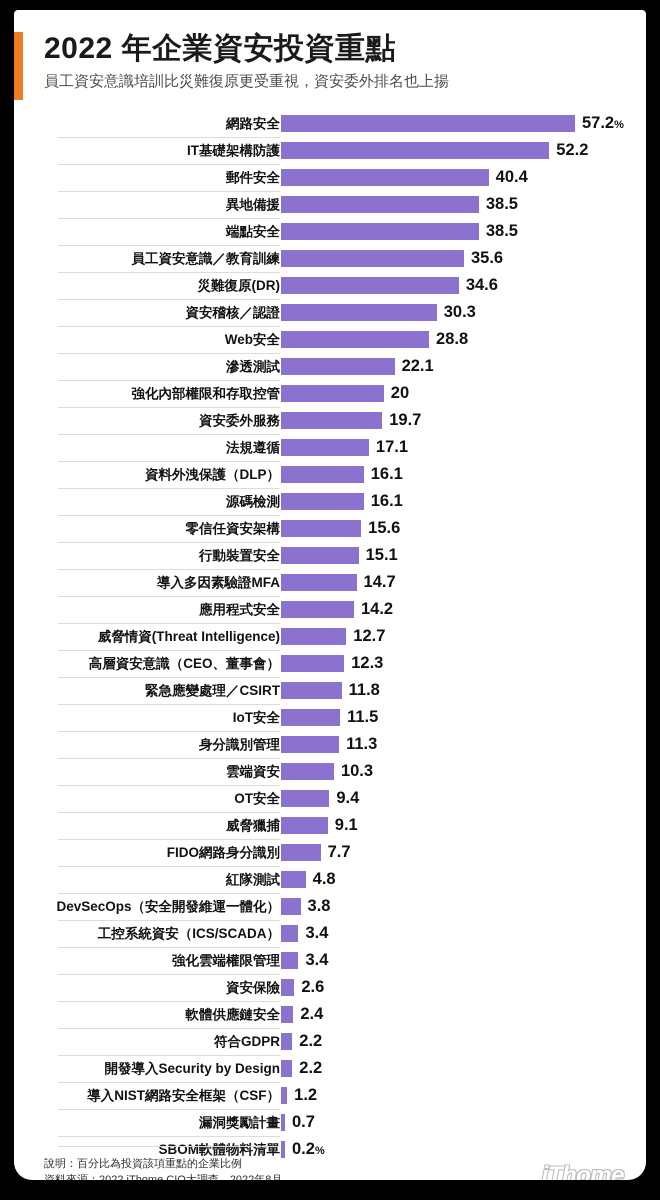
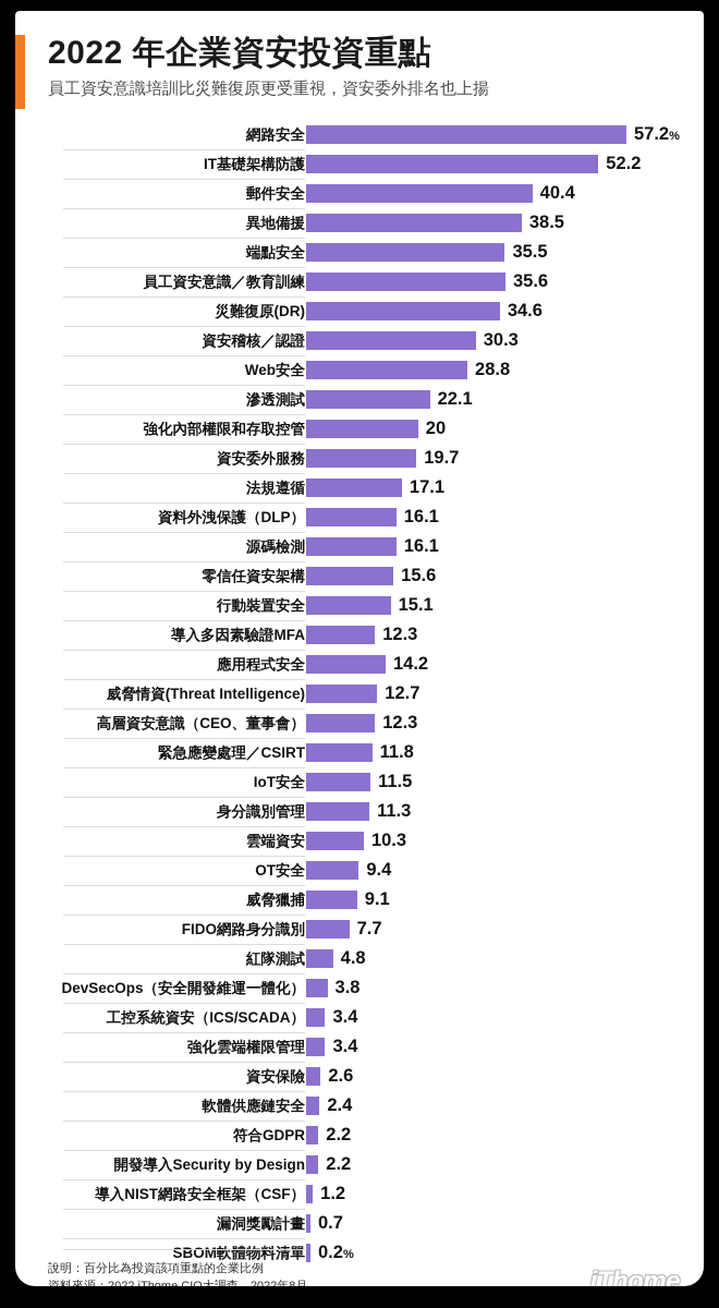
端點安全: 38.5 -> 35.5
導入多因素驗證MFA: 14.7 -> 12.3
